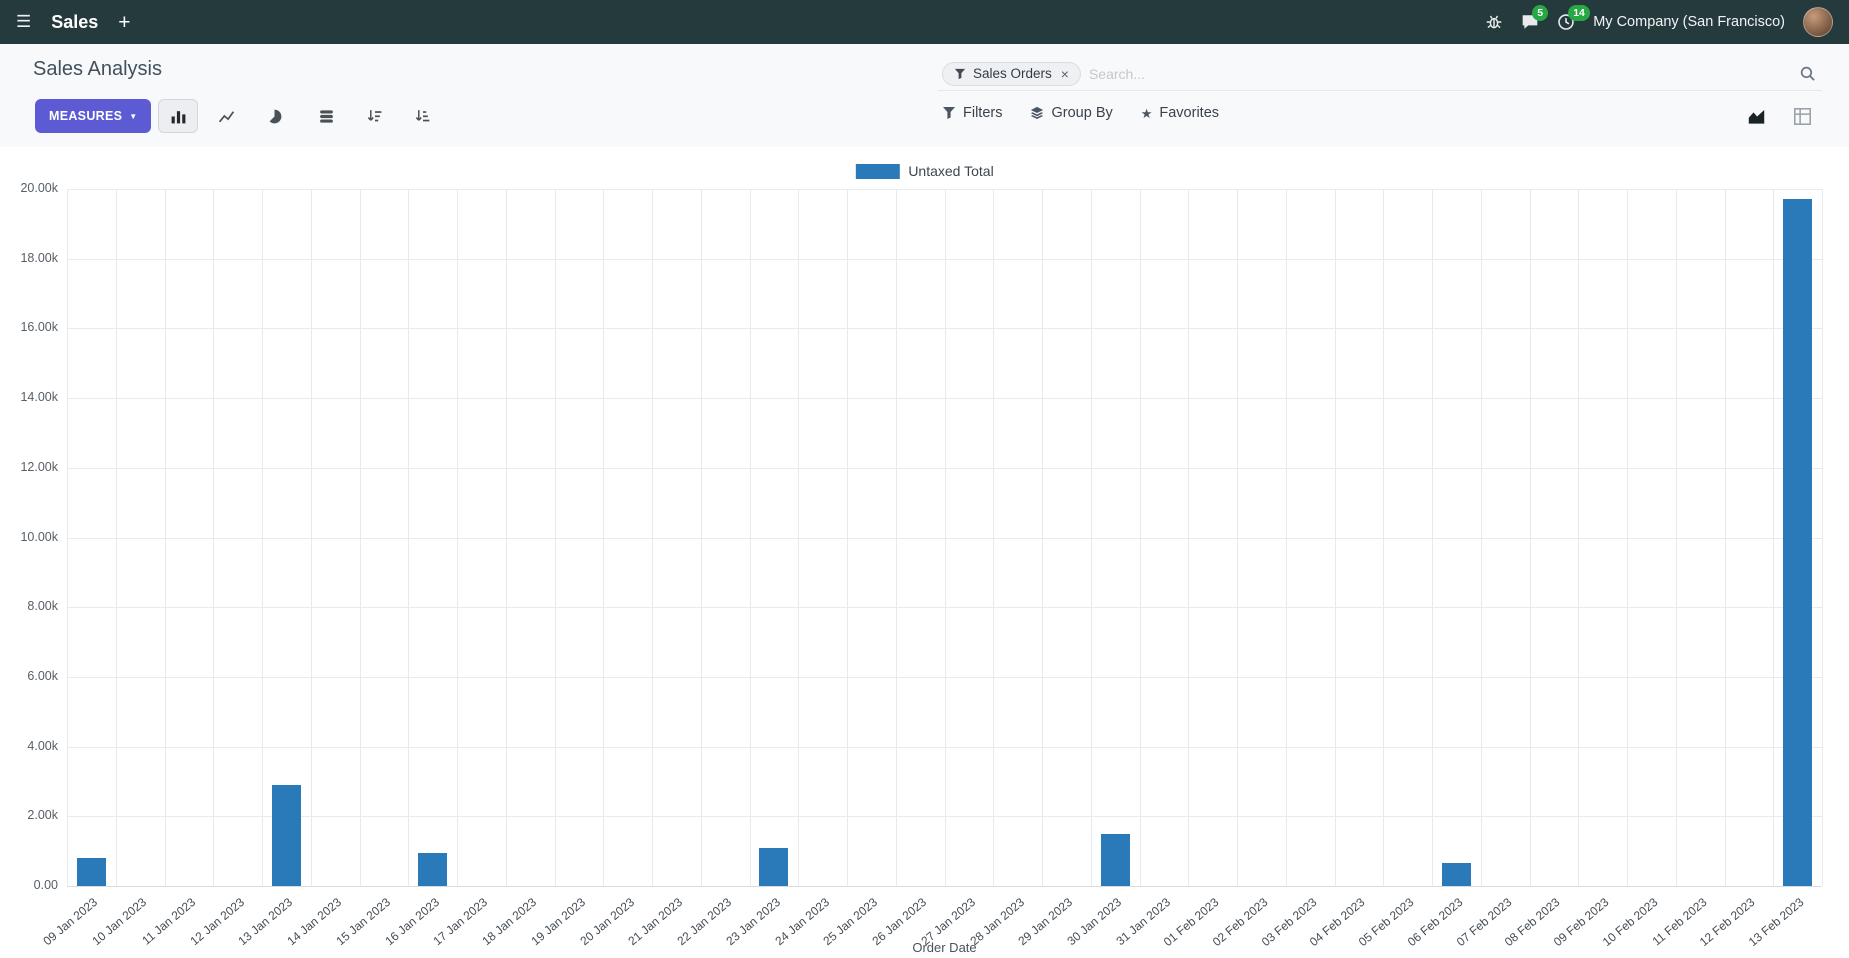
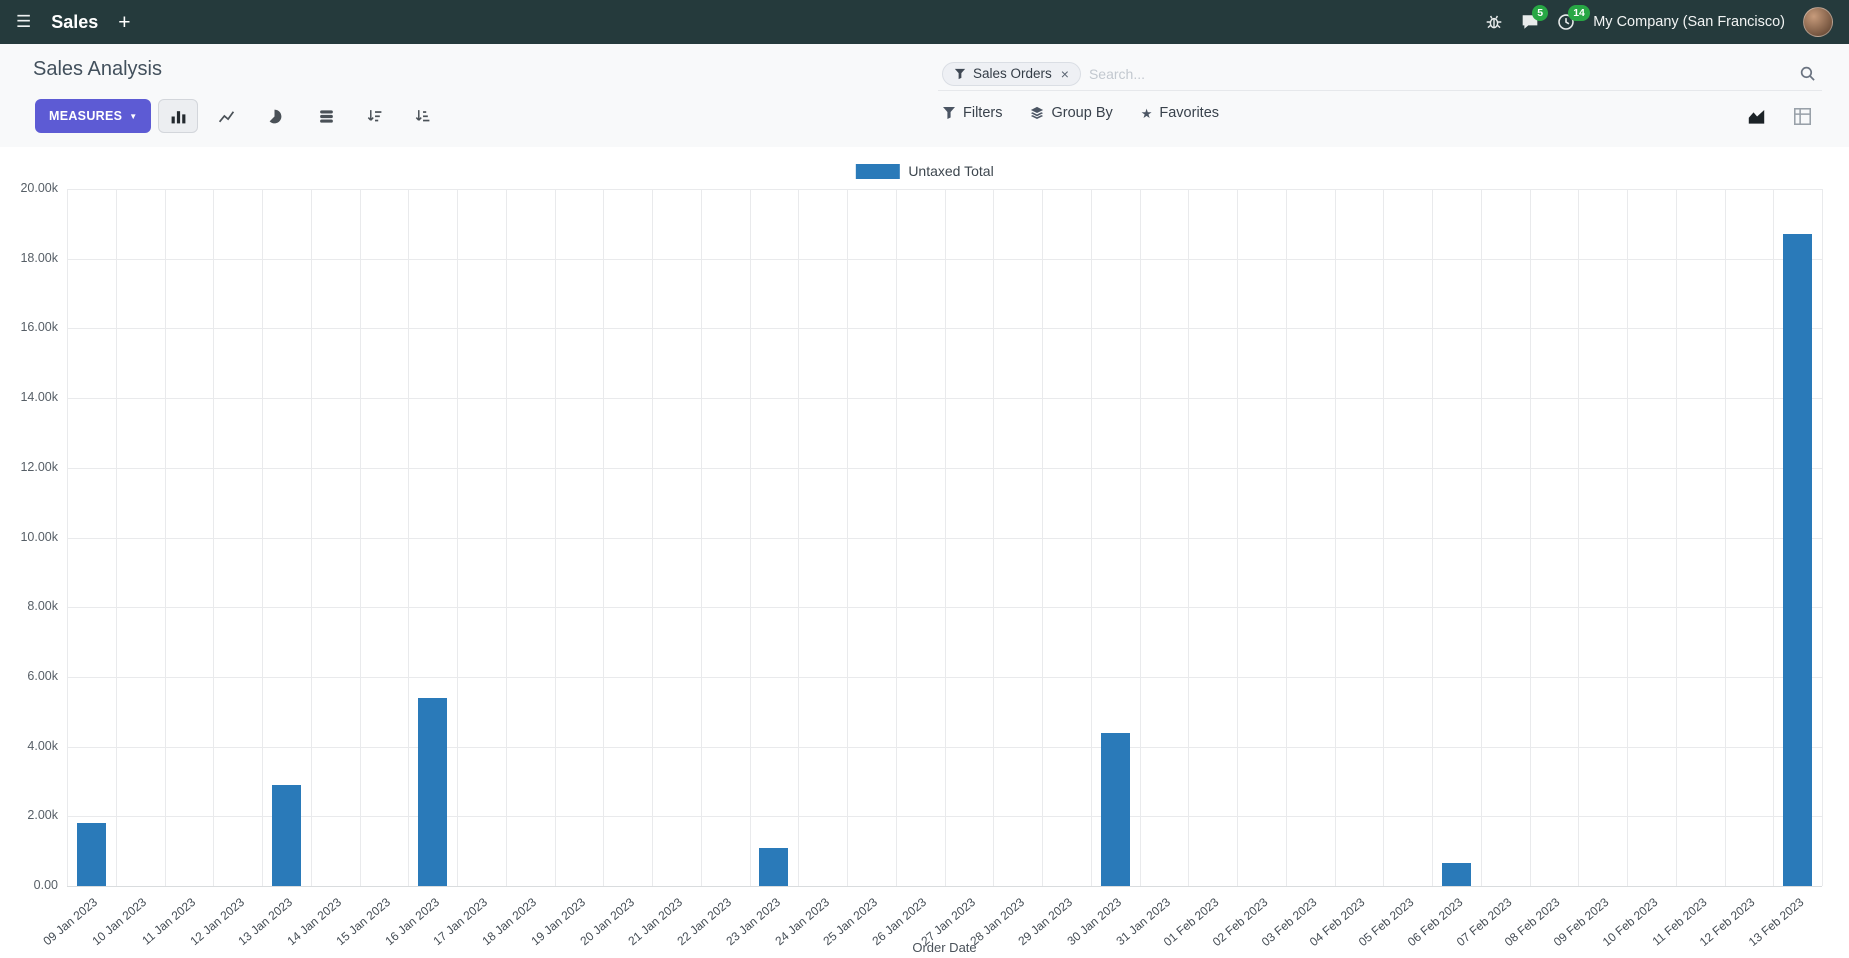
09 Jan 2023: 0.8k -> 1.8k
16 Jan 2023: 1.0k -> 5.4k
30 Jan 2023: 1.5k -> 4.4k
13 Feb 2023: 19.7k -> 18.7k
